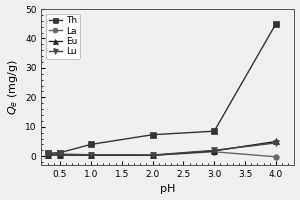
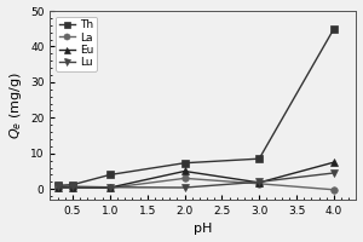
La/2.0: 0.3 -> 3.0
Eu/2.0: 0.3 -> 5.0
Eu/4.0: 5.0 -> 7.5
